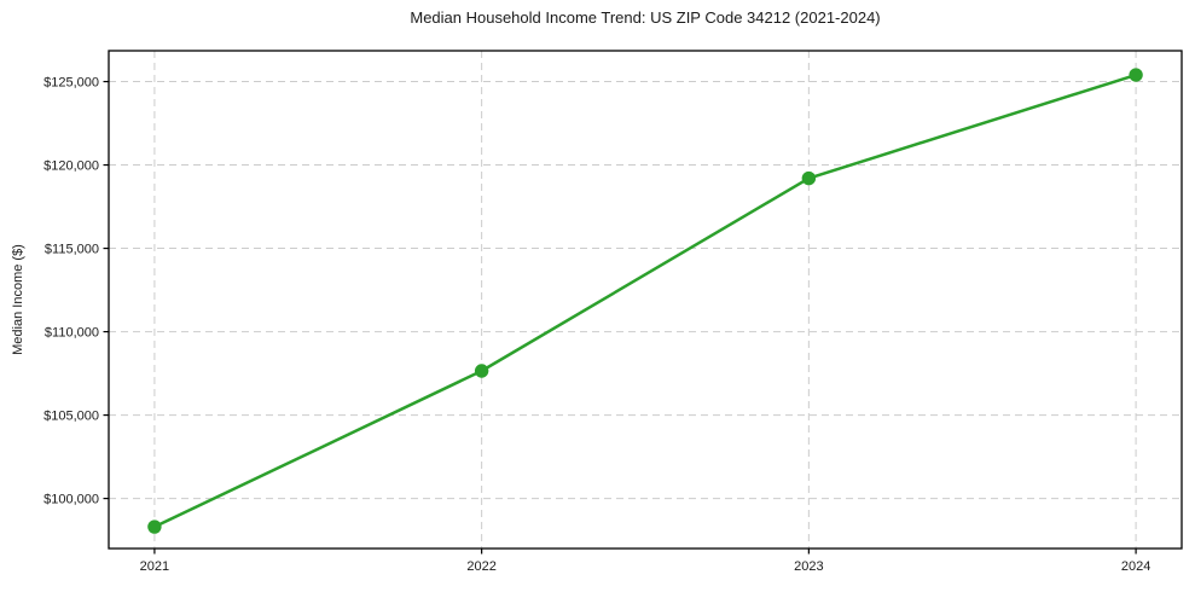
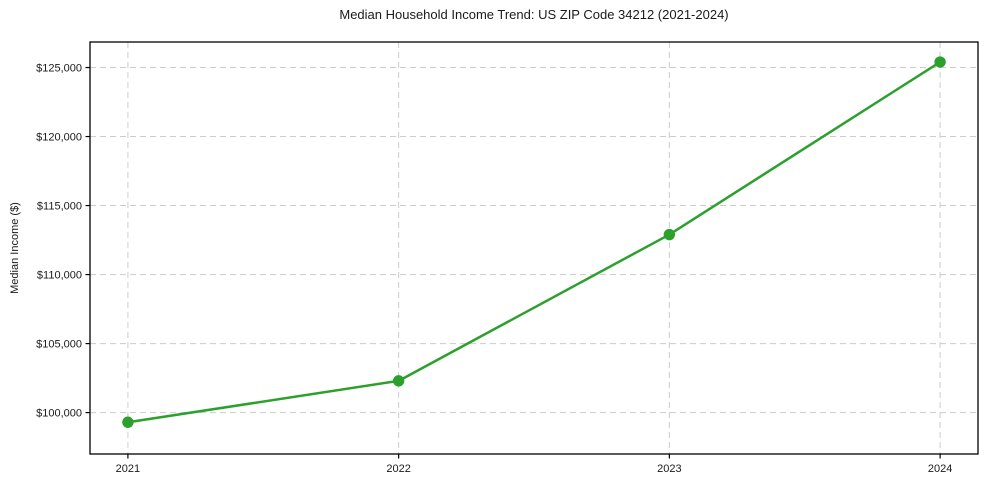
2021: $98300 -> $99300
2022: $107600 -> $102300
2023: $119200 -> $112900
